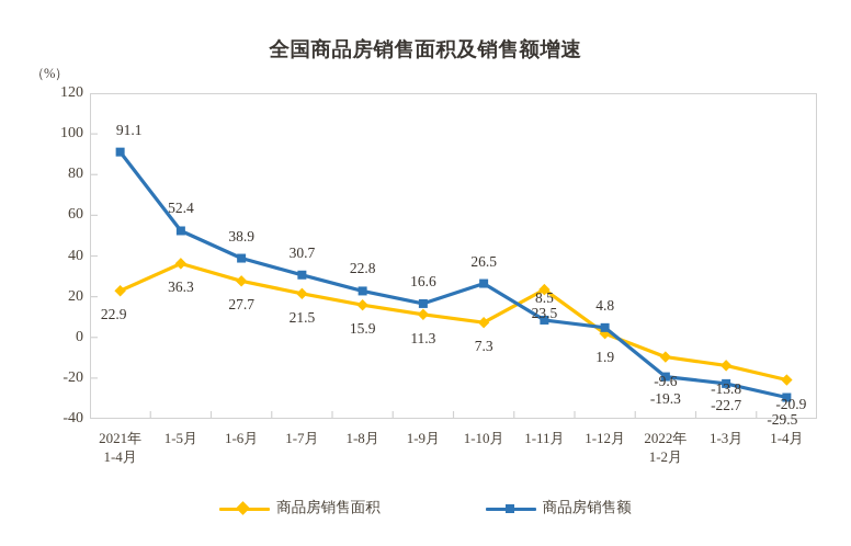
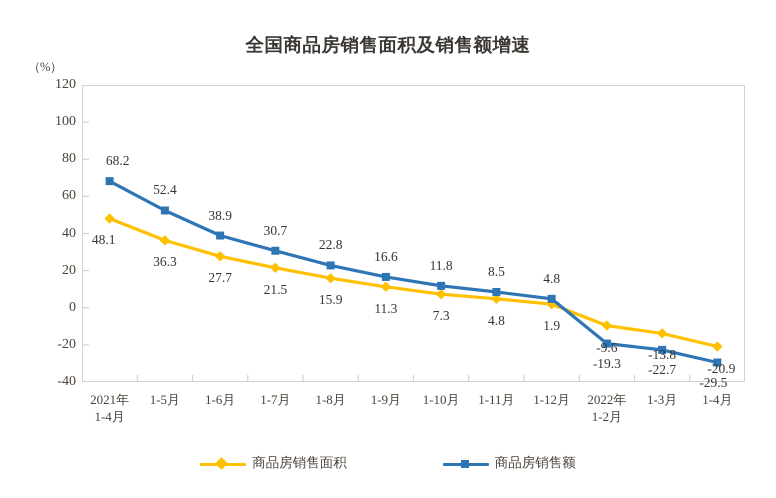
商品房销售面积/2021年 1-4月: 22.9 -> 48.1
商品房销售额/2021年 1-4月: 91.1 -> 68.2
商品房销售额/1-10月: 26.5 -> 11.8
商品房销售面积/1-11月: 23.5 -> 4.8
